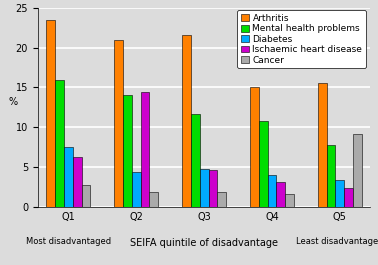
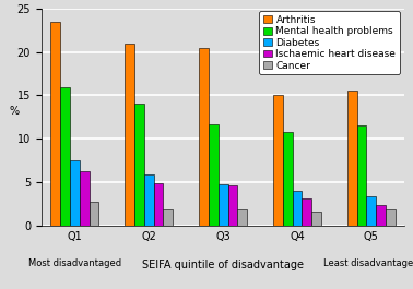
Diabetes/Q2: 4.4 -> 5.9
Ischaemic heart disease/Q2: 14.4 -> 4.9
Arthritis/Q3: 21.6 -> 20.5
Mental health problems/Q5: 7.8 -> 11.5
Cancer/Q5: 9.2 -> 1.8
